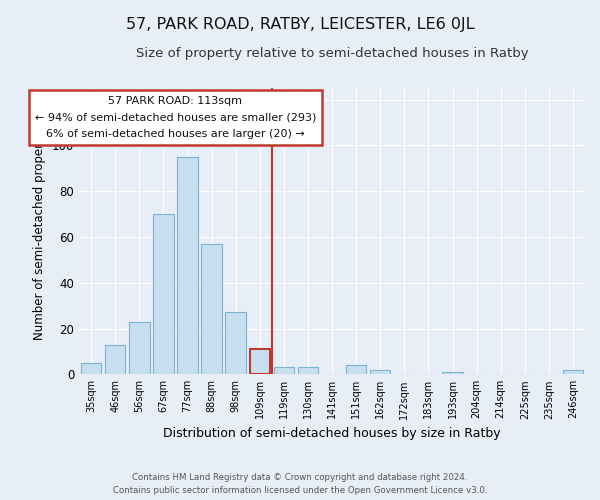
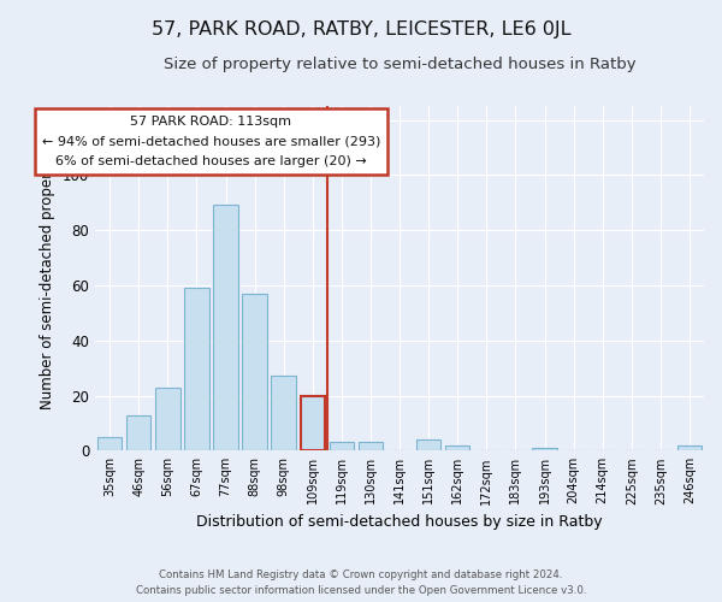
67sqm: 70 -> 59
77sqm: 95 -> 89
109sqm: 11 -> 20
